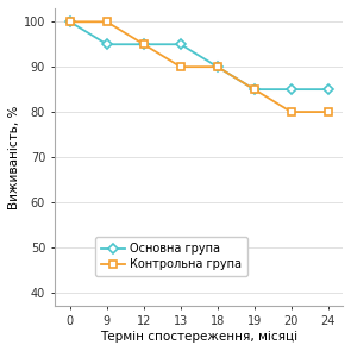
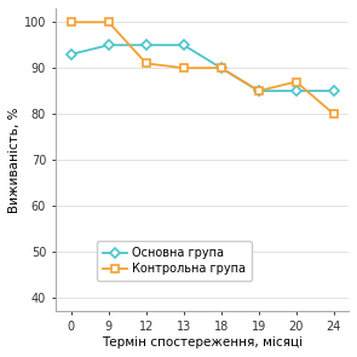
Основна група/0: 100 -> 93
Контрольна група/12: 95 -> 91
Контрольна група/20: 80 -> 87
